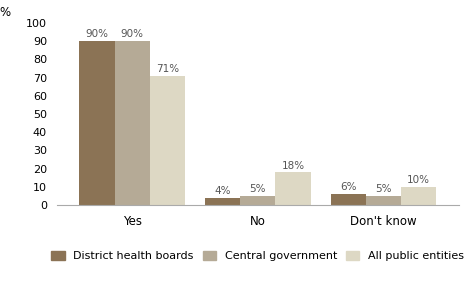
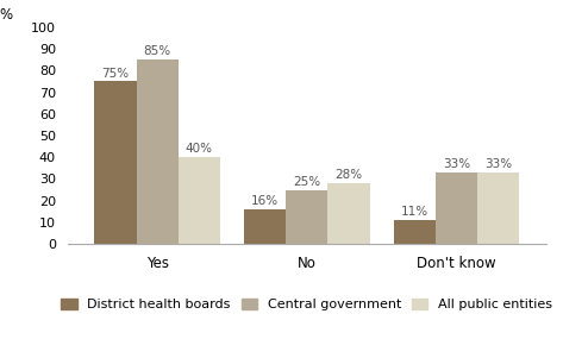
District health boards/Yes: 90% -> 75%
Central government/Yes: 90% -> 85%
All public entities/Yes: 71% -> 40%
District health boards/No: 4% -> 16%
Central government/No: 5% -> 25%
All public entities/No: 18% -> 28%
District health boards/Don't know: 6% -> 11%
Central government/Don't know: 5% -> 33%
All public entities/Don't know: 10% -> 33%
